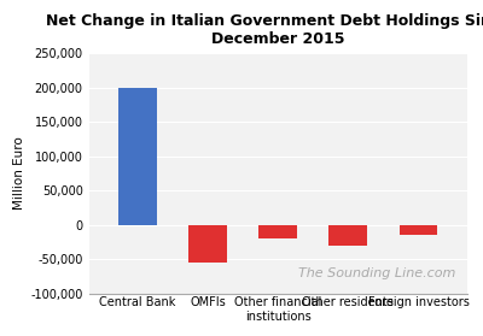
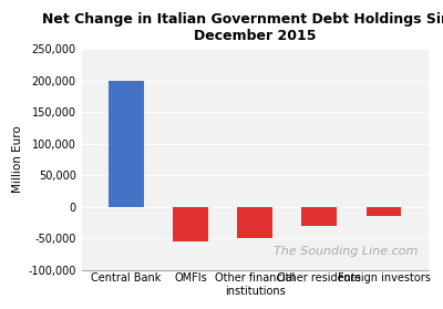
Other financial institutions: -20,000 -> -50,000
